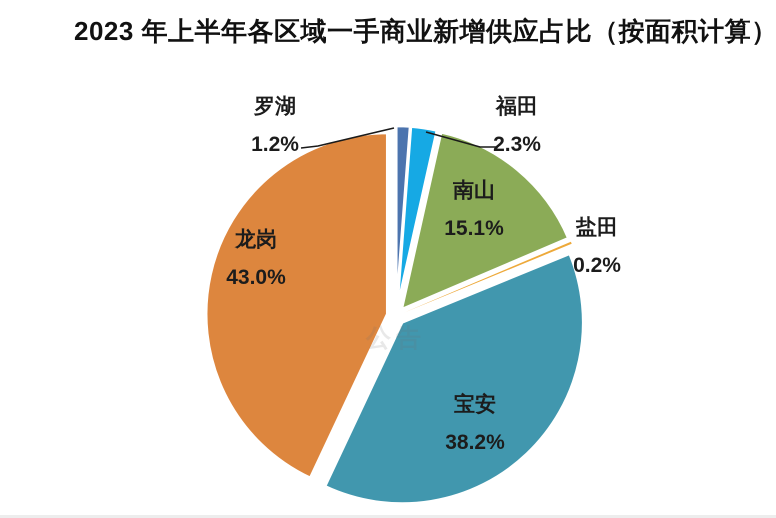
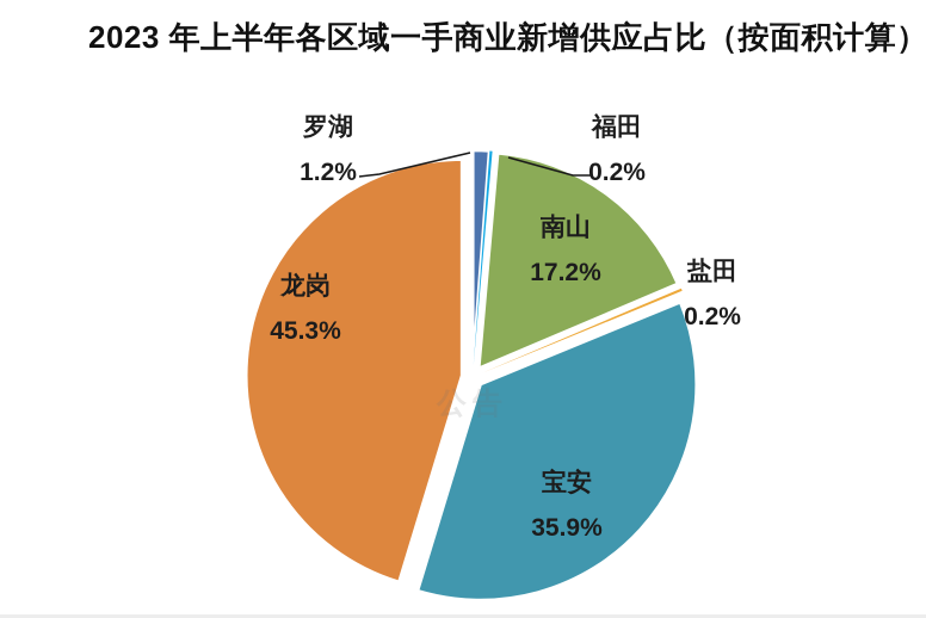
福田: 2.3% -> 0.2%
南山: 15.1% -> 17.2%
宝安: 38.2% -> 35.9%
龙岗: 43.0% -> 45.3%
